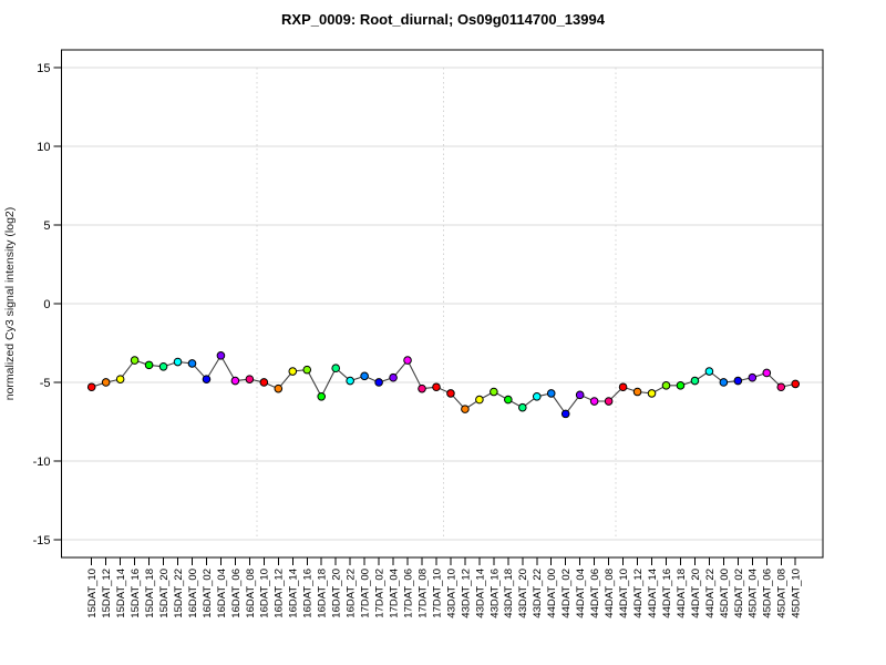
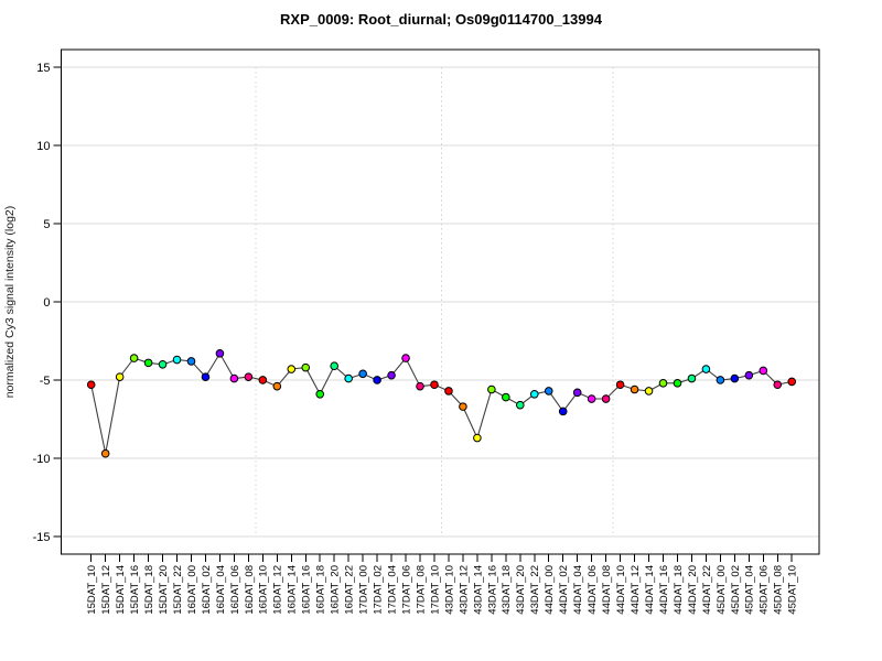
15DAT_12: -5.0 -> -9.7
43DAT_14: -6.1 -> -8.7
